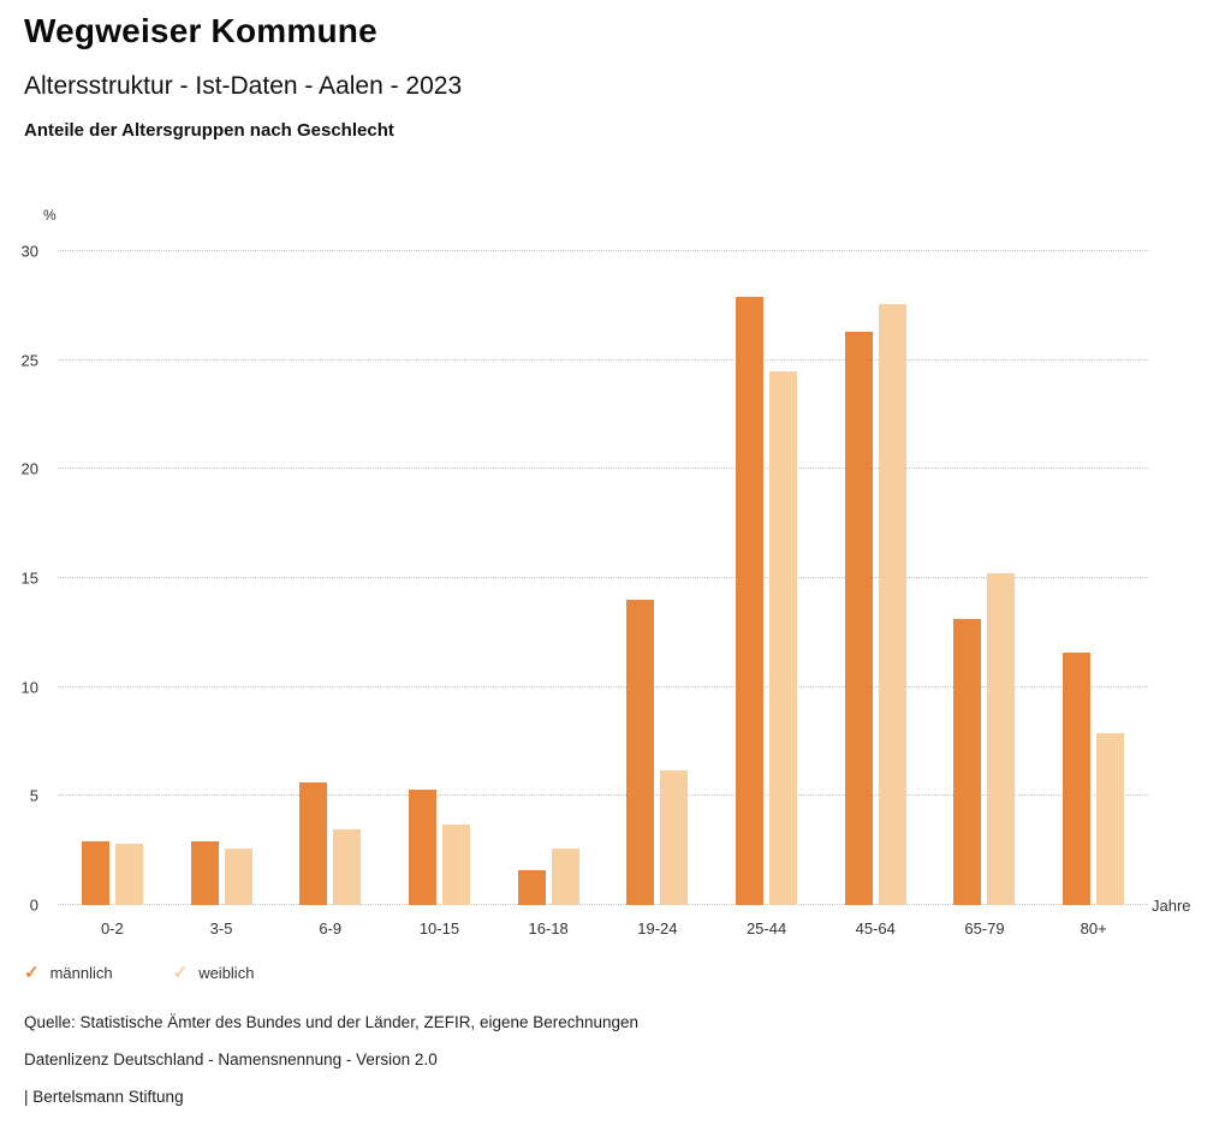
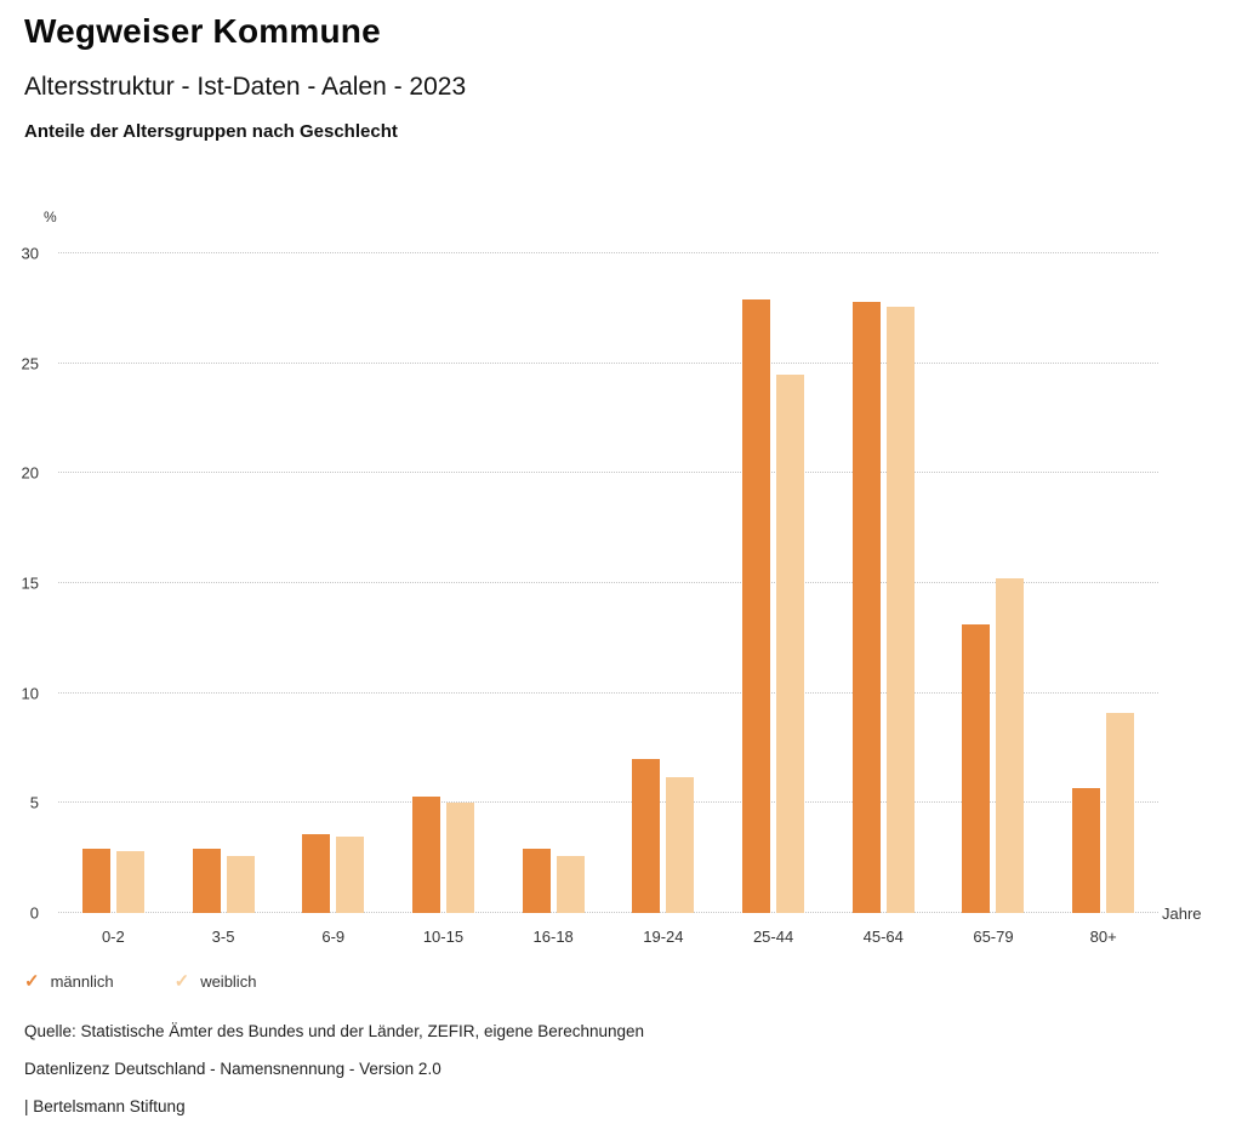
männlich/6-9: 5.6 -> 3.6
weiblich/10-15: 3.7 -> 5.0
männlich/16-18: 1.6 -> 2.9
männlich/19-24: 14.0 -> 7.0
männlich/45-64: 26.3 -> 27.8
männlich/80+: 11.6 -> 5.7
weiblich/80+: 7.9 -> 9.1
